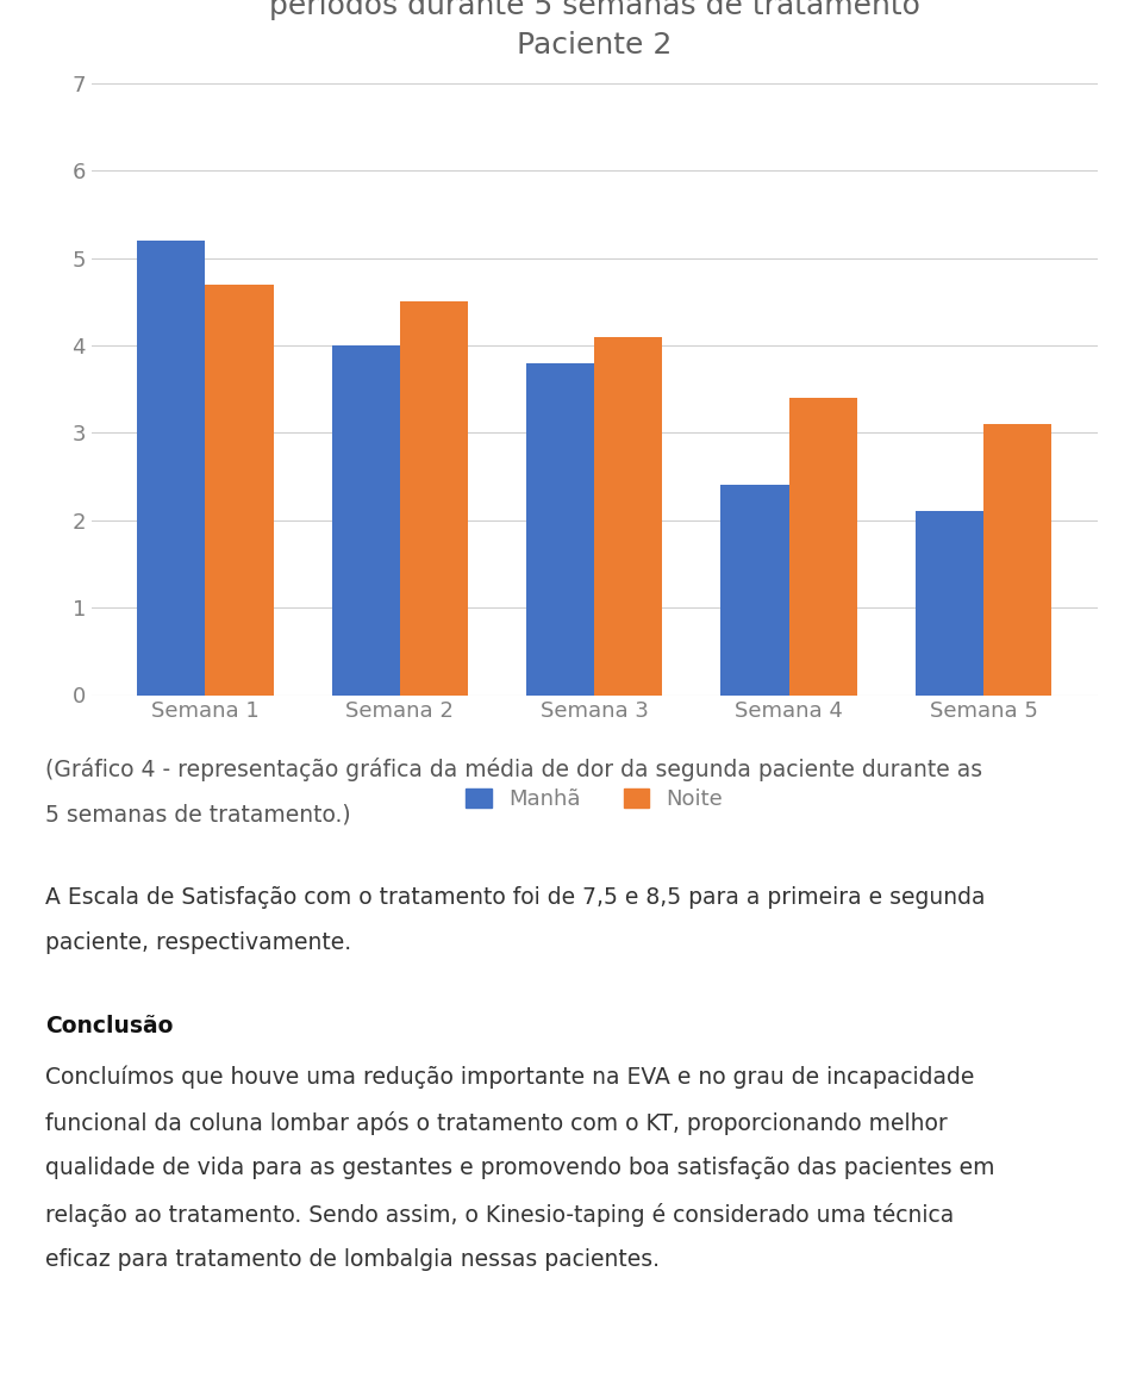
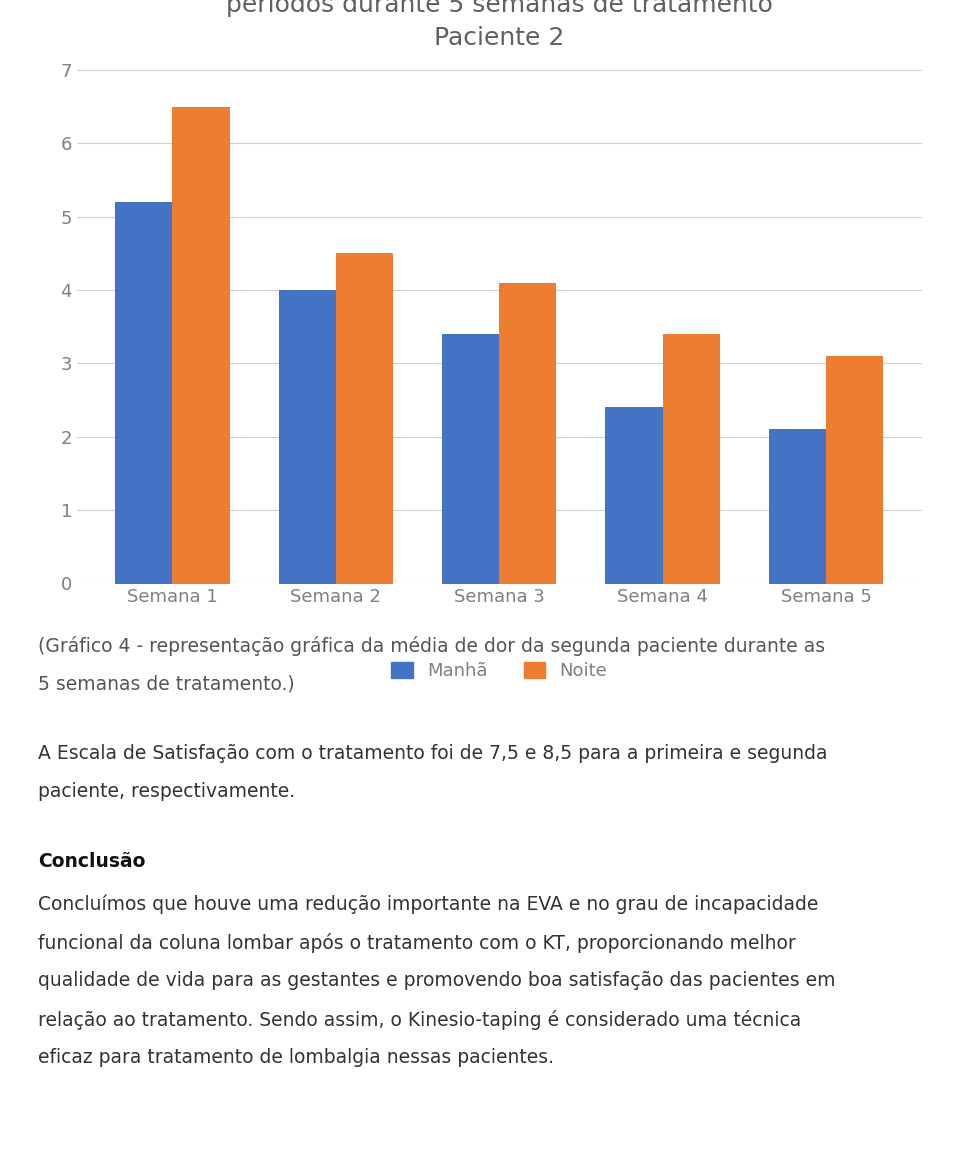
Noite/Semana 1: 4.7 -> 6.5
Manhã/Semana 3: 3.8 -> 3.4
